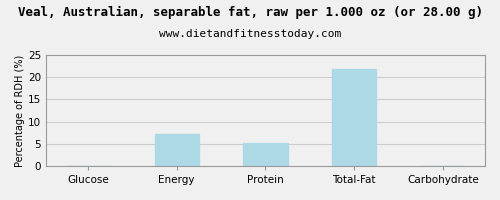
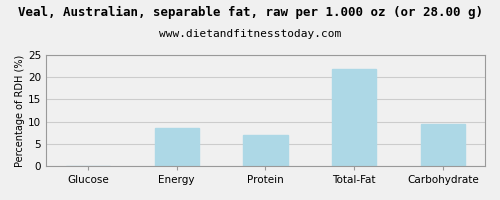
Energy: 7.2 -> 8.5
Protein: 5.1 -> 7.0
Carbohydrate: 0.1 -> 9.5
